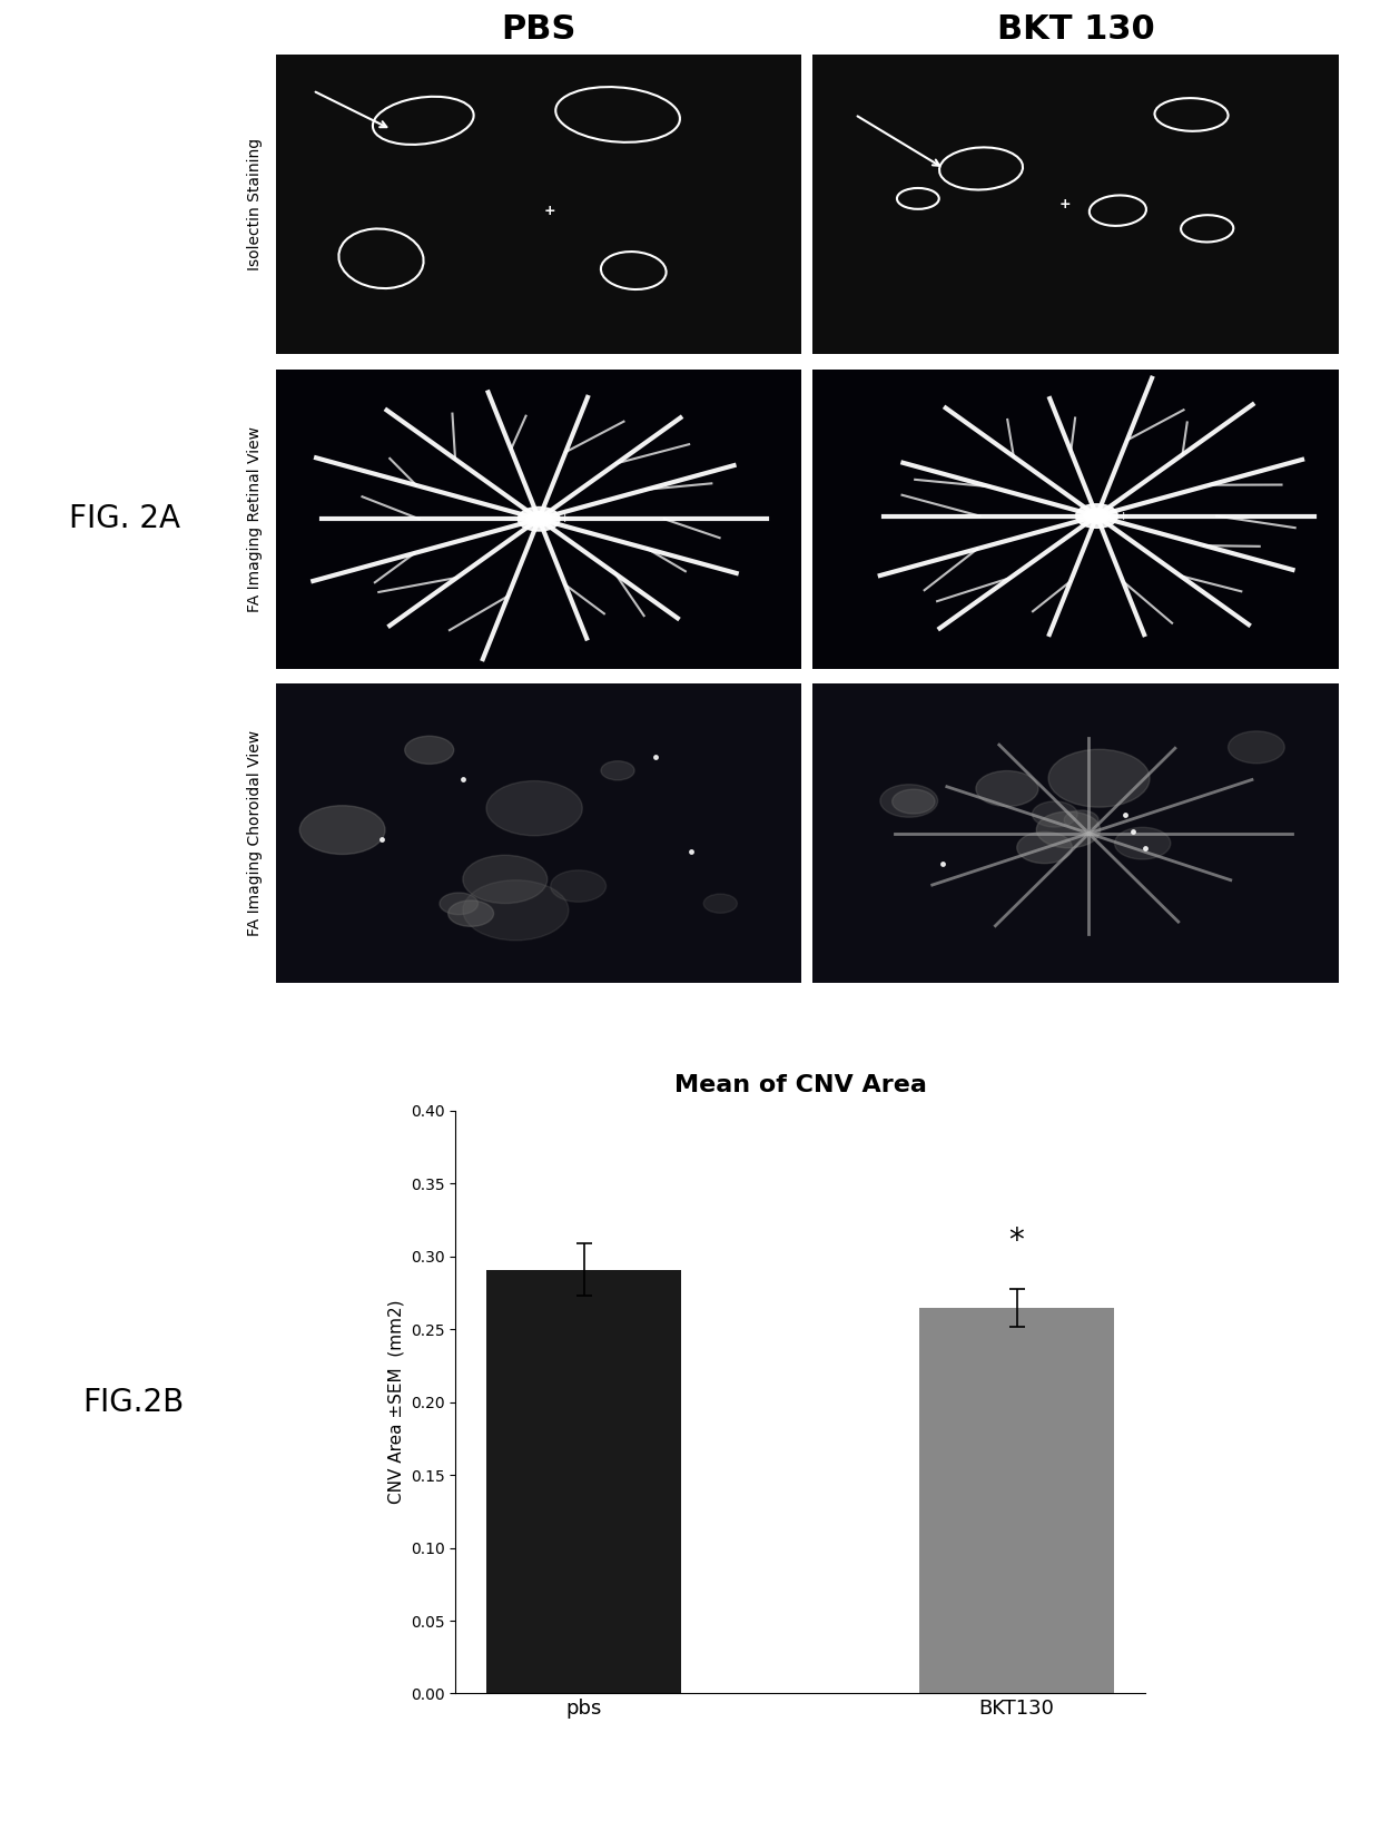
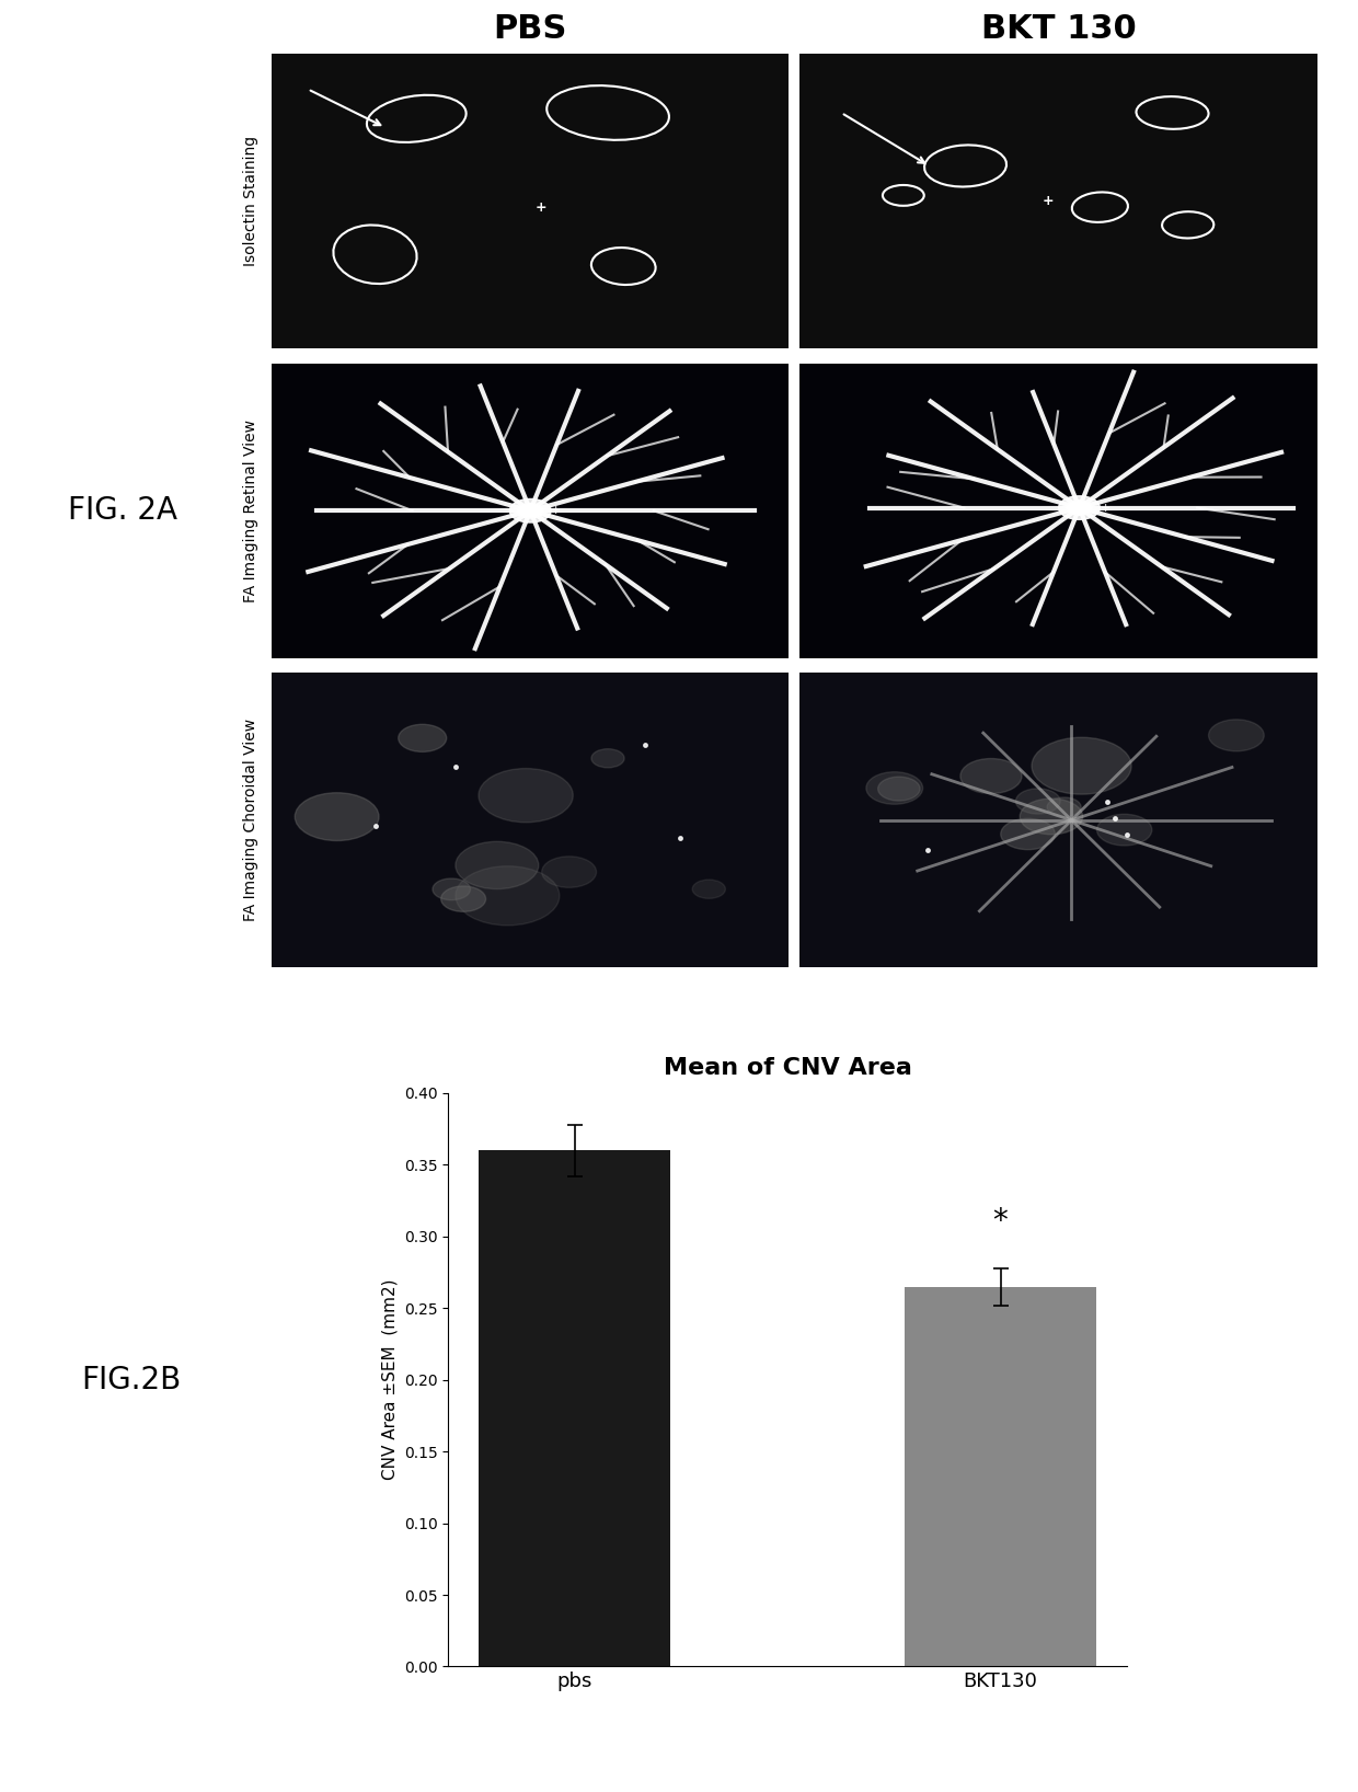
pbs: 0.291 -> 0.360
